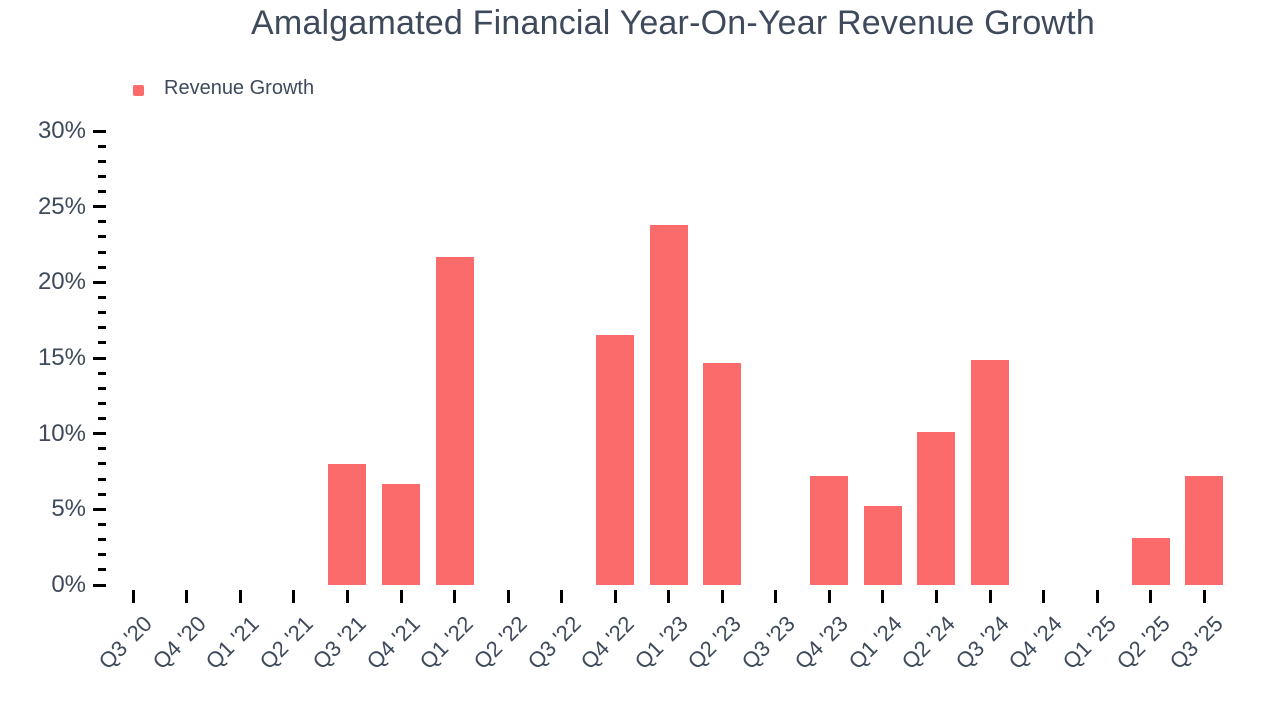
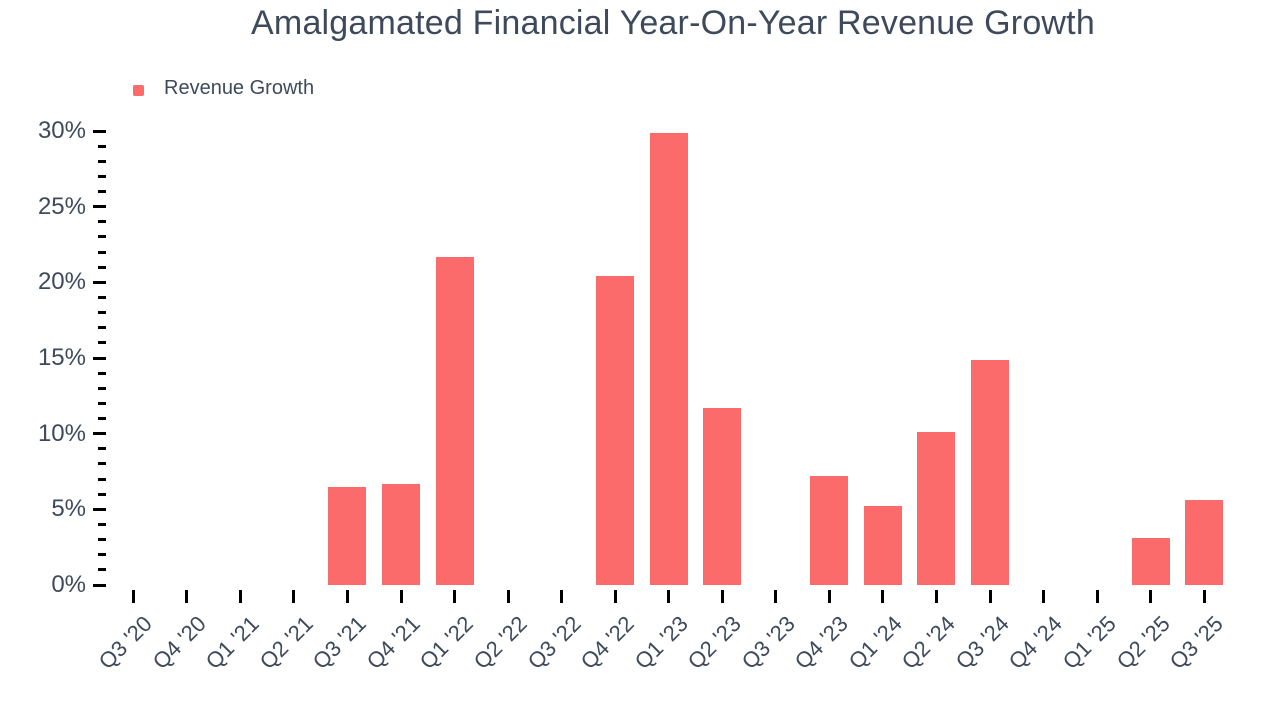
Q3 '21: 8.0% -> 6.5%
Q4 '22: 16.5% -> 20.4%
Q1 '23: 23.8% -> 29.9%
Q2 '23: 14.7% -> 11.7%
Q3 '25: 7.2% -> 5.6%
